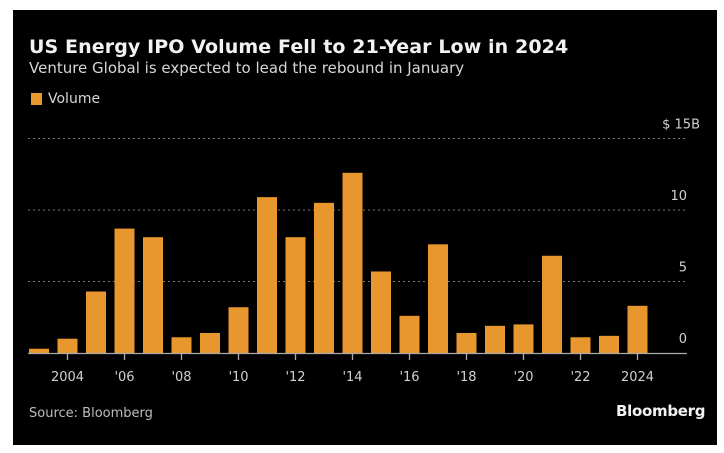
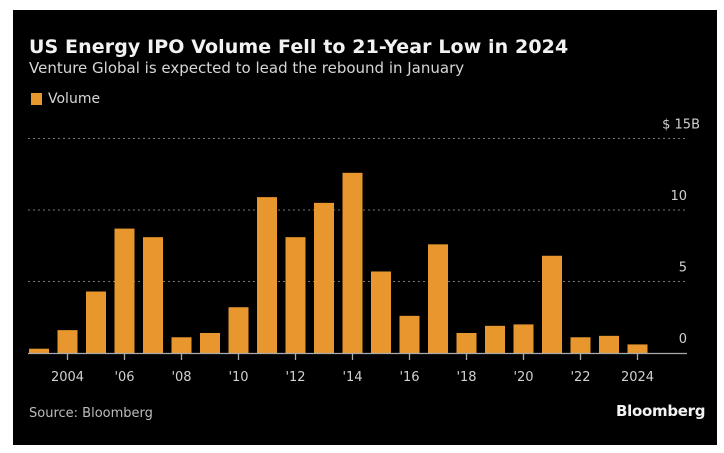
2004: 1.0 -> 1.6
2024: 3.3 -> 0.6
